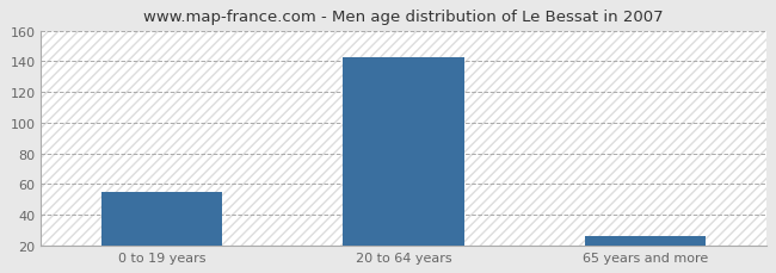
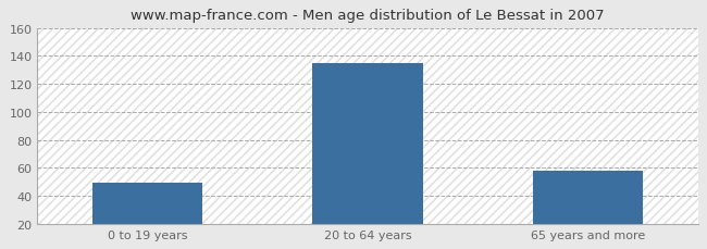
0 to 19 years: 55 -> 49
20 to 64 years: 143 -> 135
65 years and more: 26 -> 58
